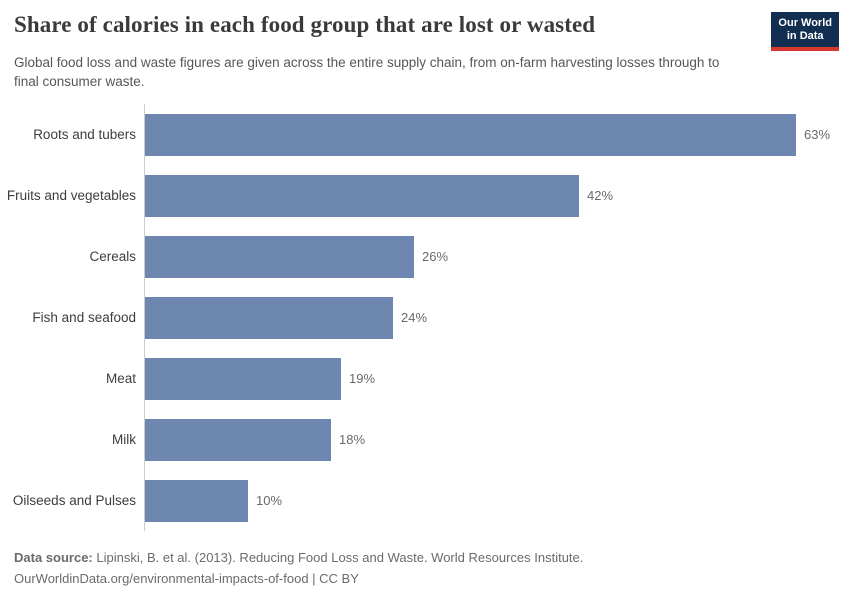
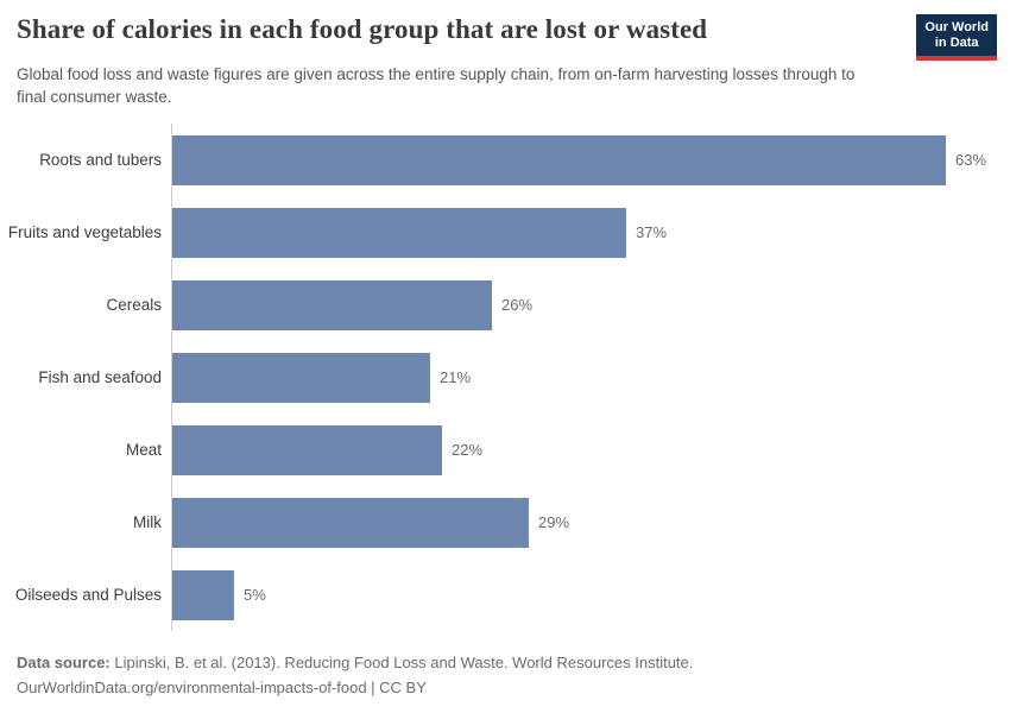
Fruits and vegetables: 42% -> 37%
Fish and seafood: 24% -> 21%
Meat: 19% -> 22%
Milk: 18% -> 29%
Oilseeds and Pulses: 10% -> 5%
